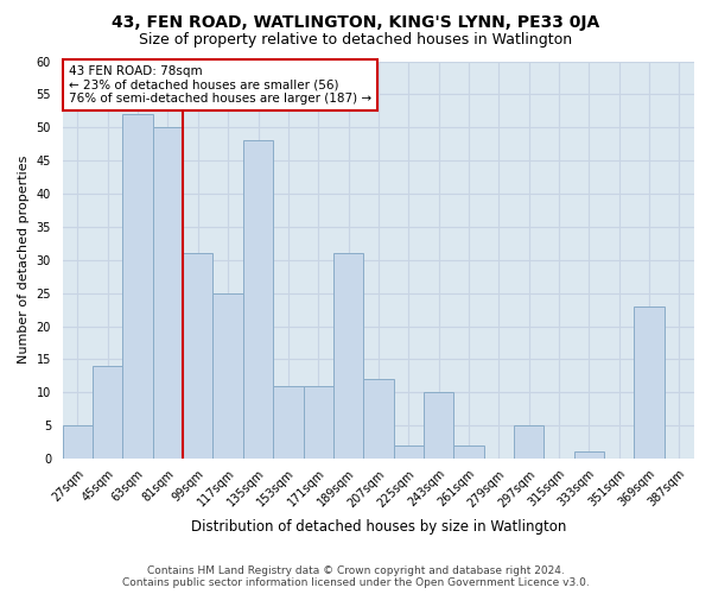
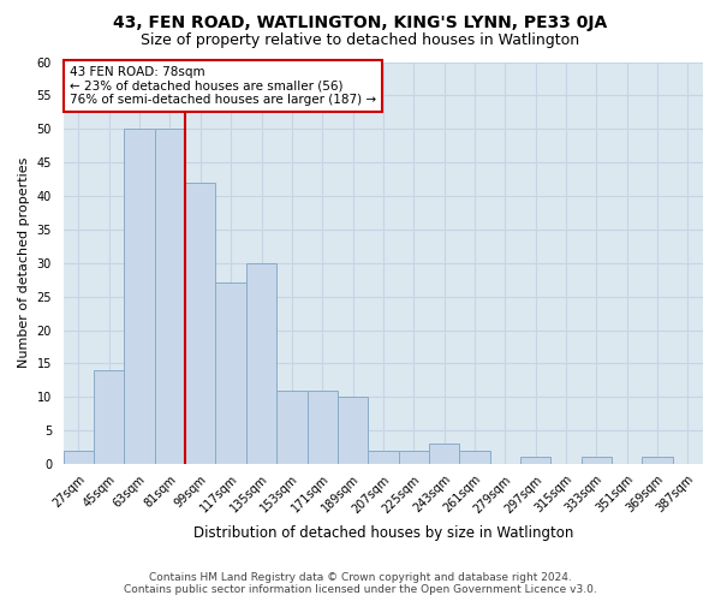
27sqm: 5 -> 2
63sqm: 52 -> 50
99sqm: 31 -> 42
117sqm: 25 -> 27
135sqm: 48 -> 30
189sqm: 31 -> 10
207sqm: 12 -> 2
243sqm: 10 -> 3
297sqm: 5 -> 1
369sqm: 23 -> 1
